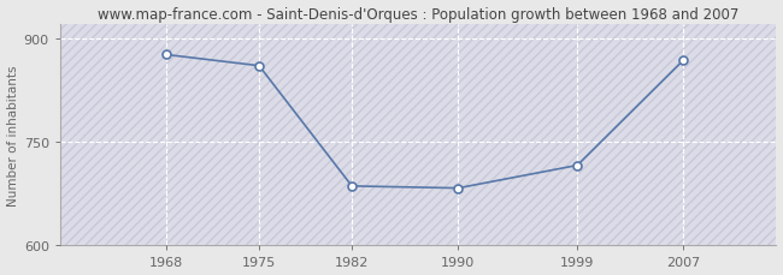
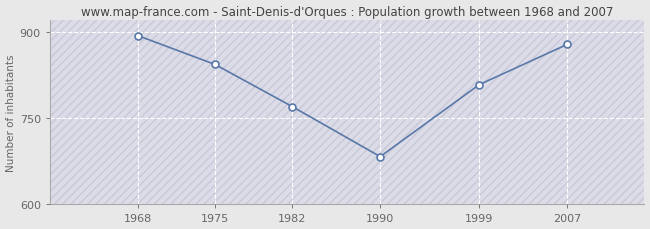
1968: 876 -> 893
1975: 860 -> 843
1982: 686 -> 770
1999: 716 -> 808
2007: 868 -> 878
